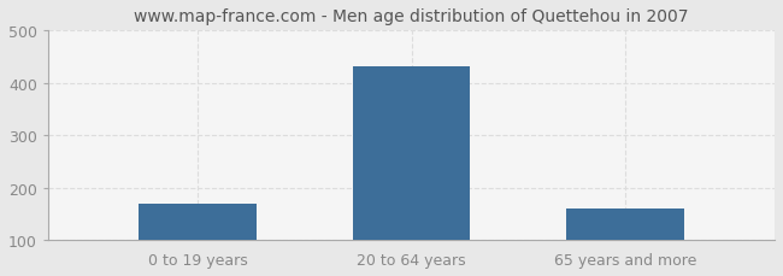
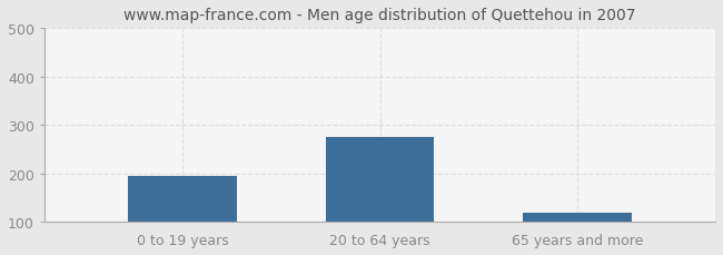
0 to 19 years: 170 -> 195
20 to 64 years: 432 -> 275
65 years and more: 160 -> 120
